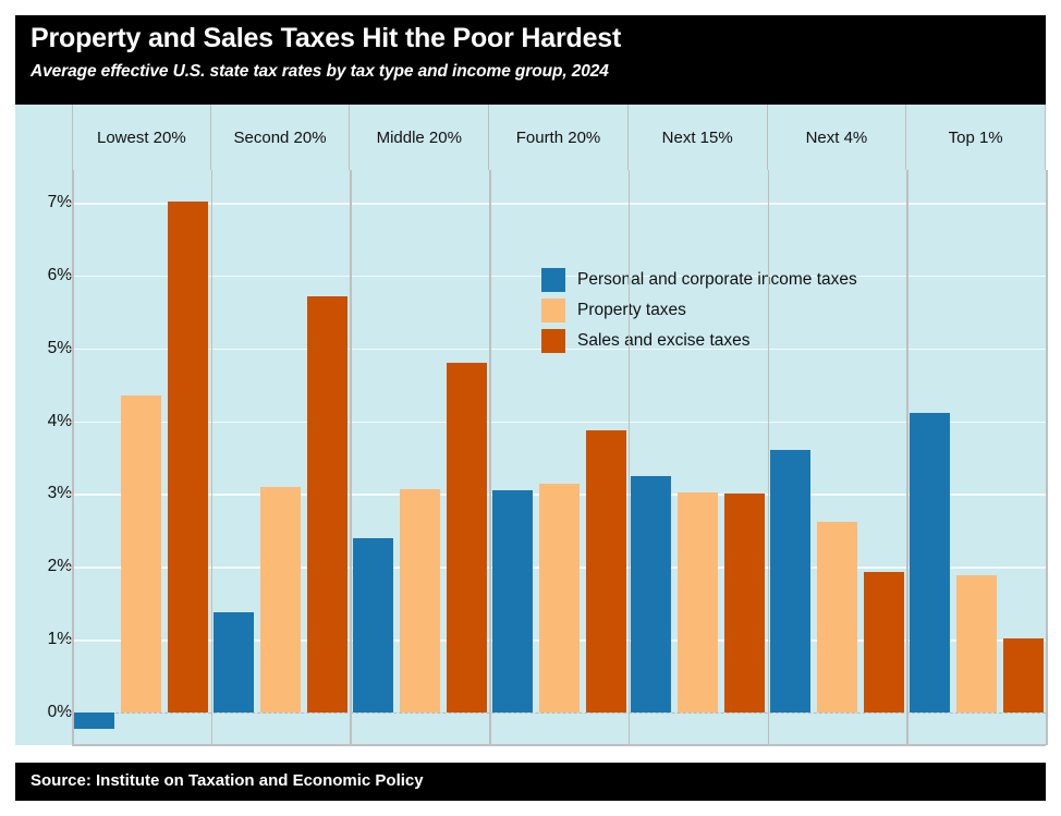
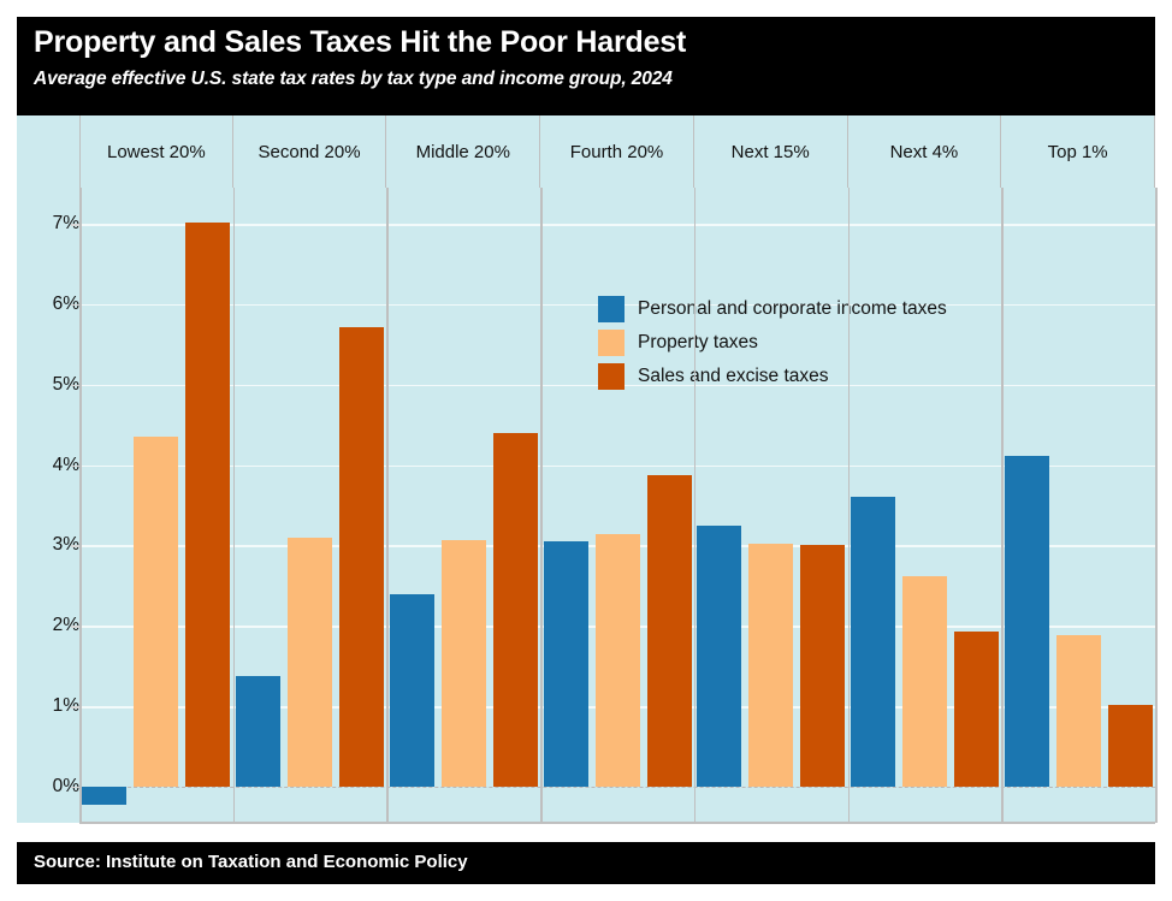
Sales and excise taxes/Middle 20%: 4.8% -> 4.4%
